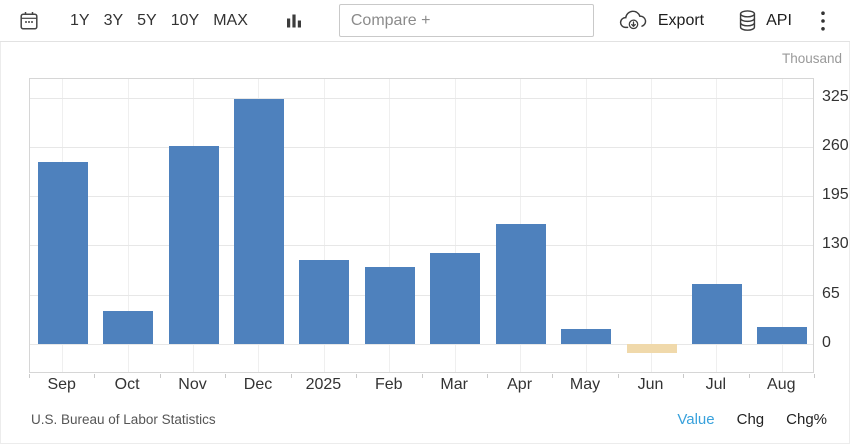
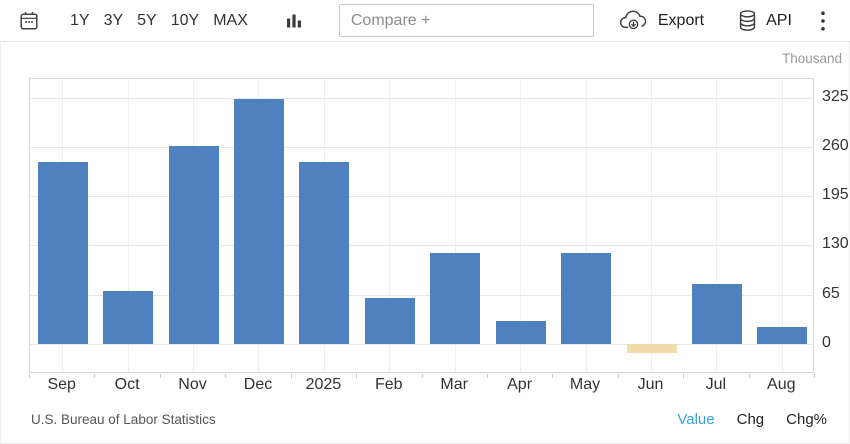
Oct: 40 -> 70
2025: 110 -> 240
Feb: 100 -> 60
Apr: 160 -> 30
May: 20 -> 120
